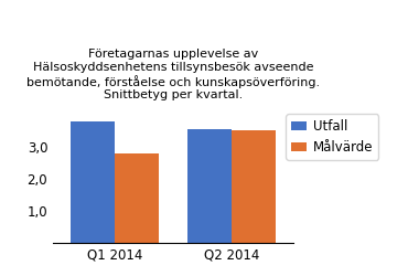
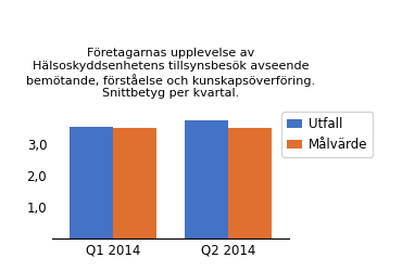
Utfall/Q1 2014: 3,80 -> 3,56
Målvärde/Q1 2014: 2,8 -> 3,5
Utfall/Q2 2014: 3,55 -> 3,76
